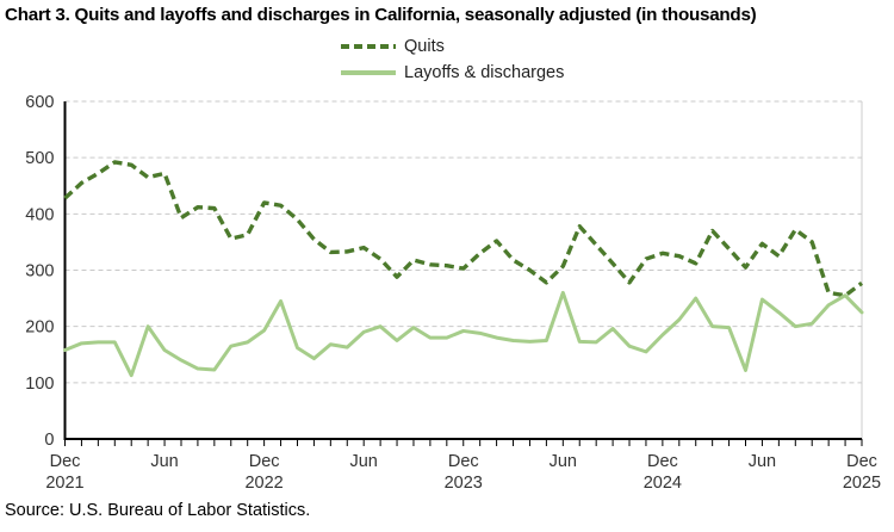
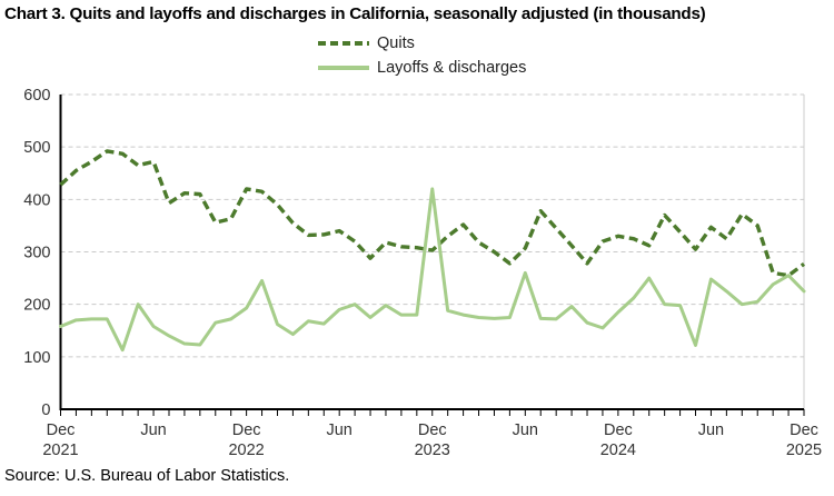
Layoffs & discharges/Dec 2023: 190 -> 420
